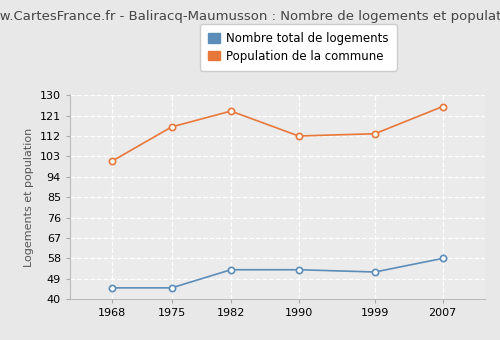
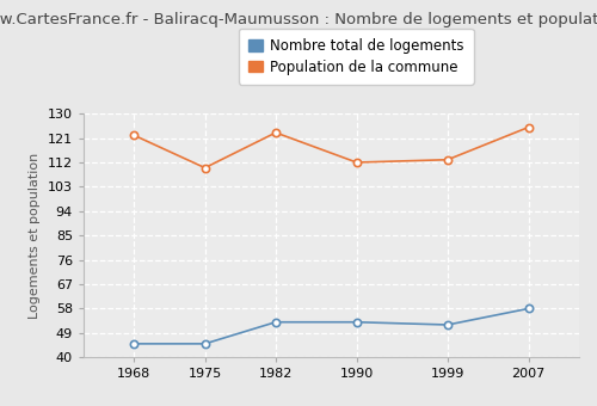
Population de la commune/1968: 101 -> 122
Population de la commune/1975: 116 -> 110
